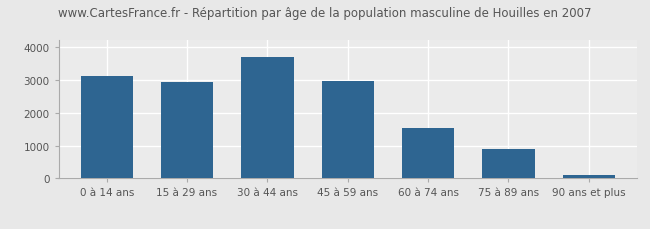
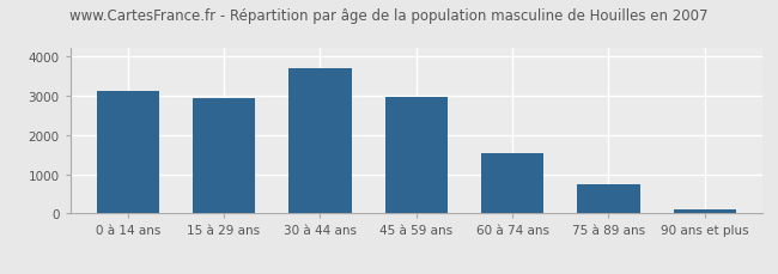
75 à 89 ans: 900 -> 730
